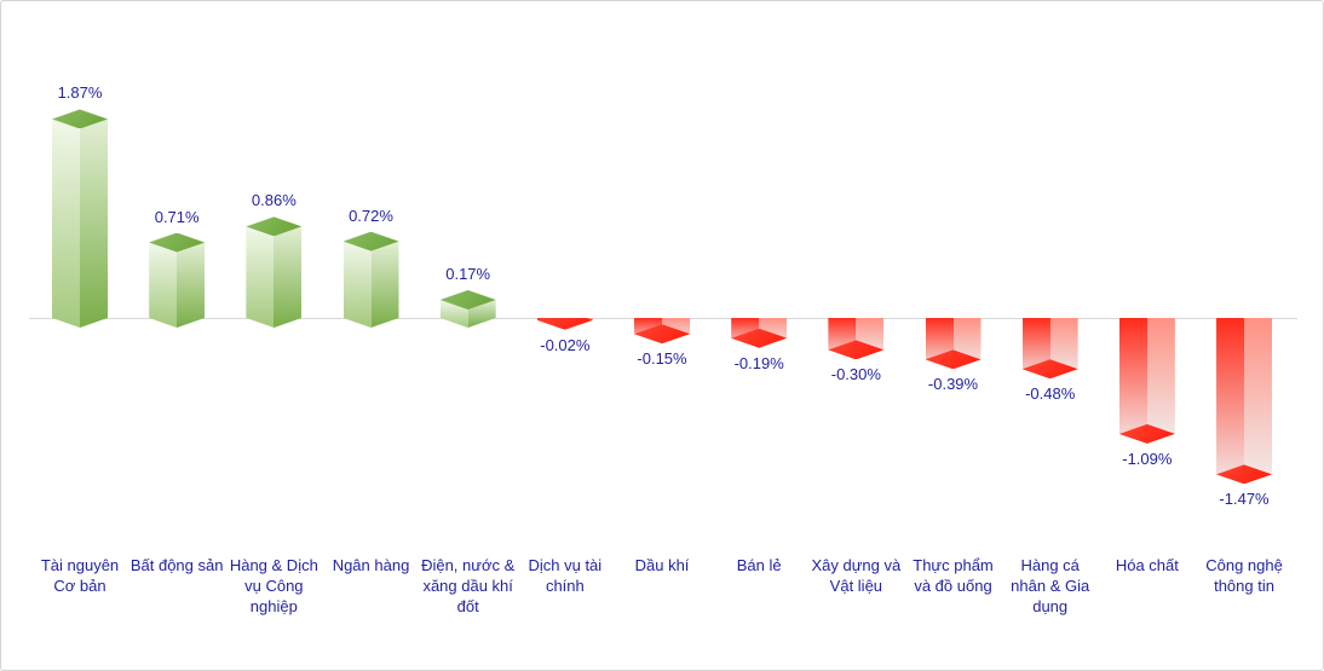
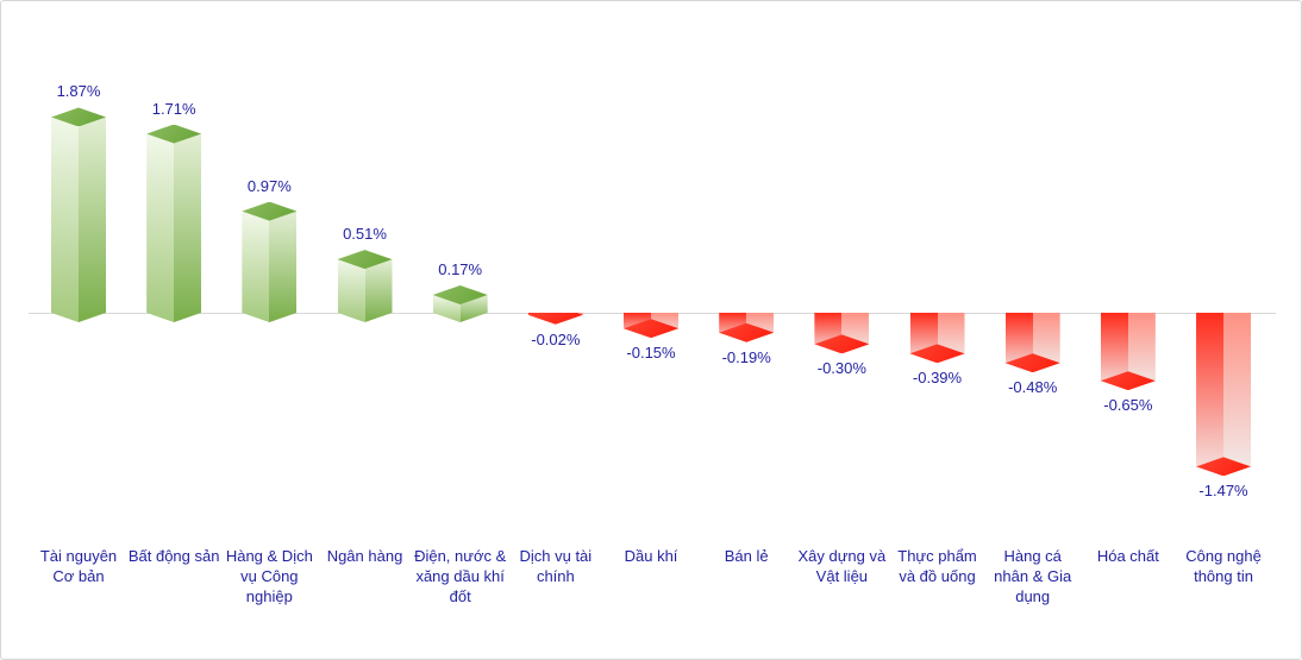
Bất động sản: 0.71% -> 1.71%
Hàng & Dịch vụ Công nghiệp: 0.86% -> 0.97%
Ngân hàng: 0.72% -> 0.51%
Hóa chất: -1.09% -> -0.65%
